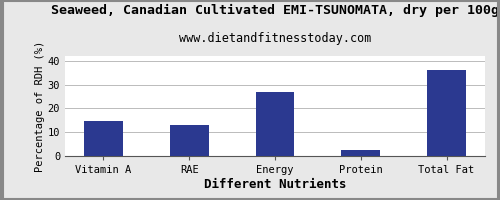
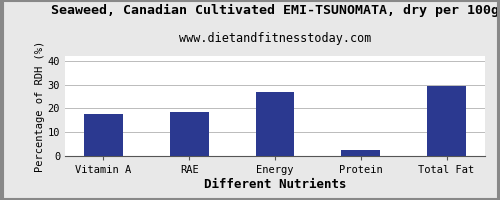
Vitamin A: 14.5 -> 17.5
RAE: 13.0 -> 18.5
Total Fat: 36.0 -> 29.5
